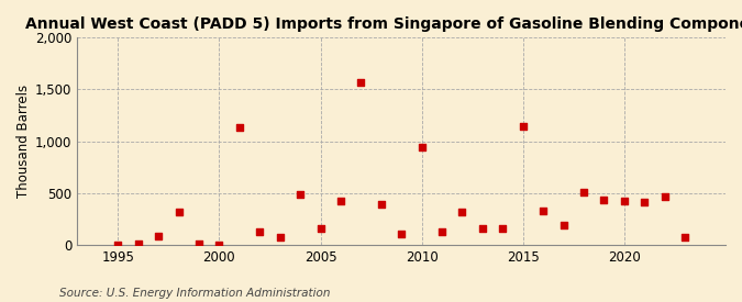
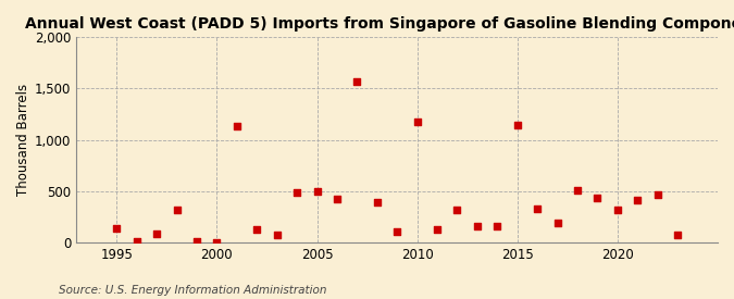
1995: 0 -> 140
2005: 160 -> 500
2010: 940 -> 1,180
2020: 420 -> 320
